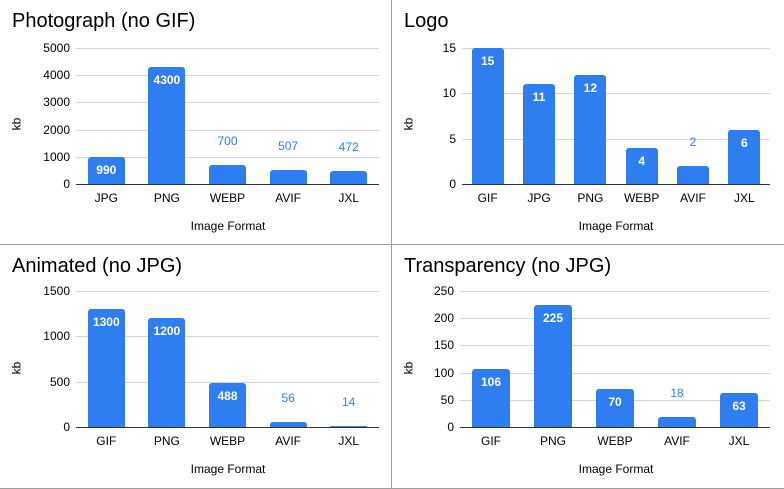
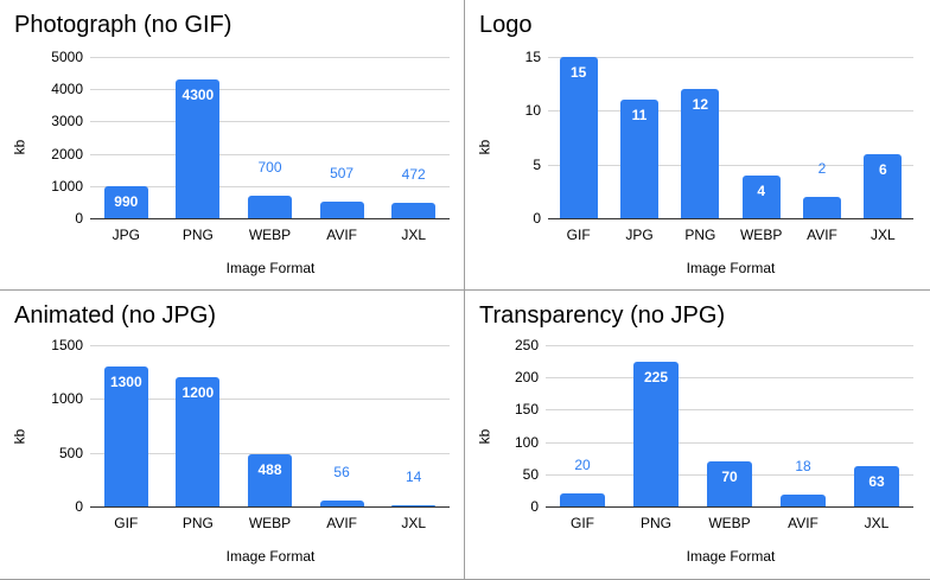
Transparency (no JPG)/GIF: 106 -> 20
